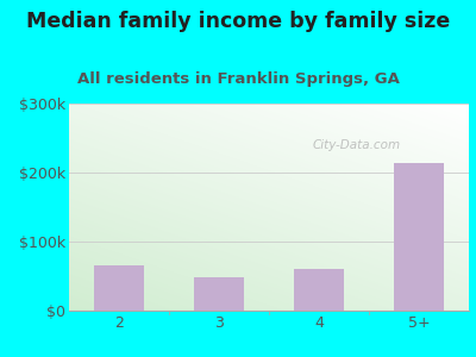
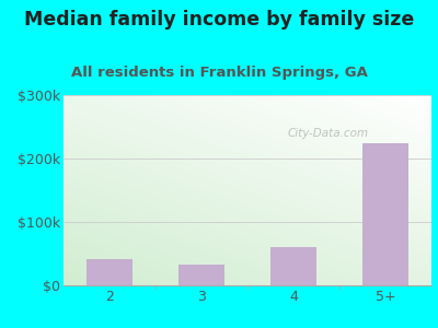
2: $65k -> $42k
3: $48k -> $32k
5+: $213k -> $224k
